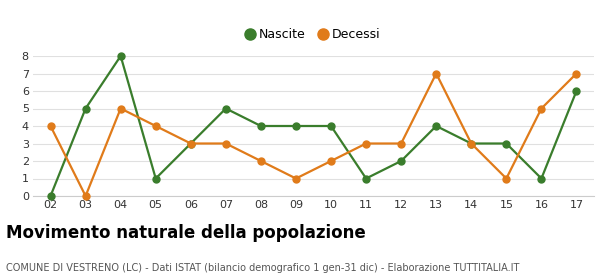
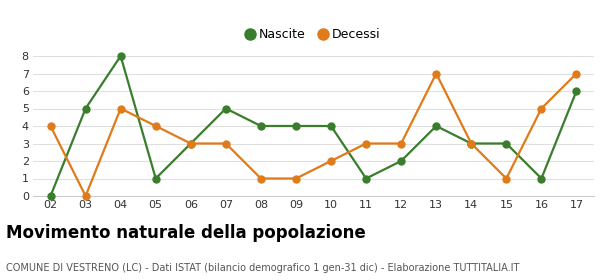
Decessi/08: 2 -> 1
